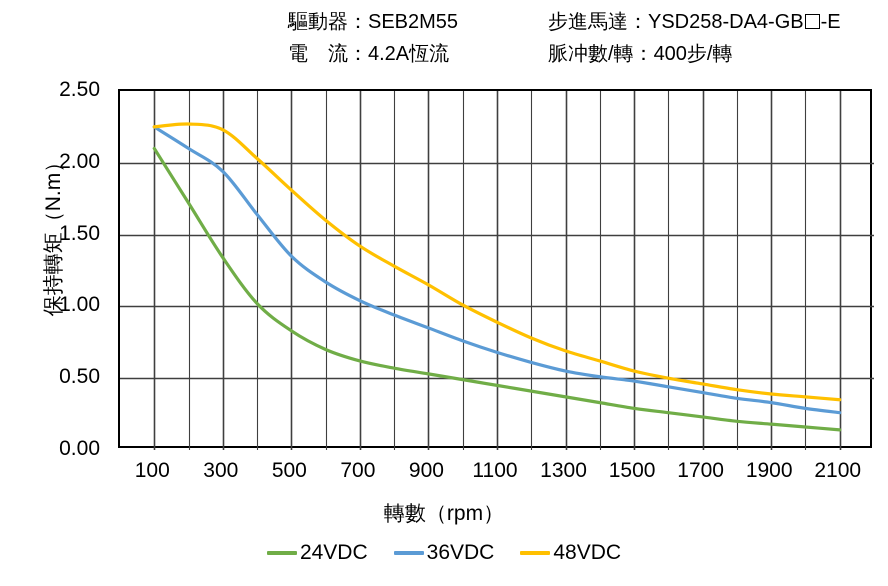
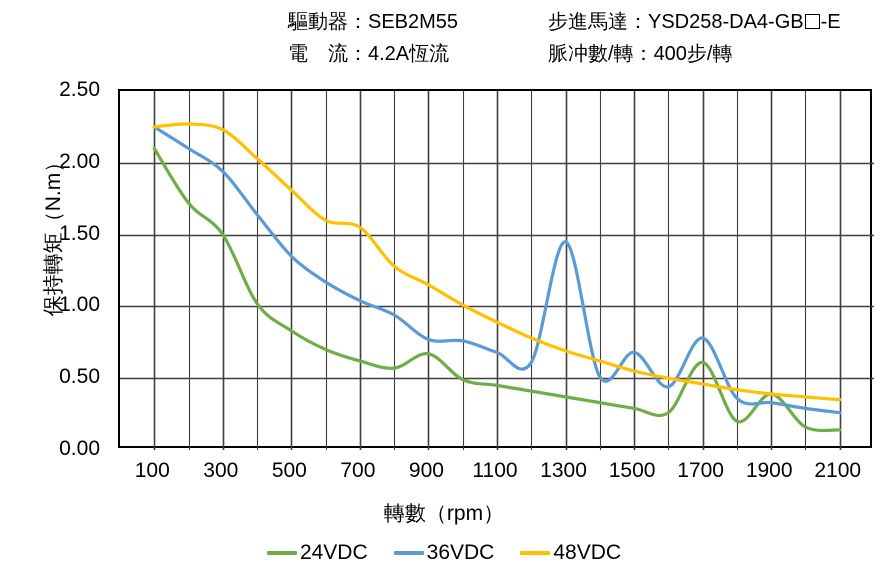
24VDC/300: 1.34 -> 1.50
48VDC/700: 1.42 -> 1.55
24VDC/900: 0.53 -> 0.67
36VDC/900: 0.85 -> 0.77
36VDC/1300: 0.55 -> 1.45
36VDC/1500: 0.48 -> 0.68
24VDC/1700: 0.23 -> 0.61
36VDC/1700: 0.40 -> 0.78
24VDC/1900: 0.18 -> 0.39
